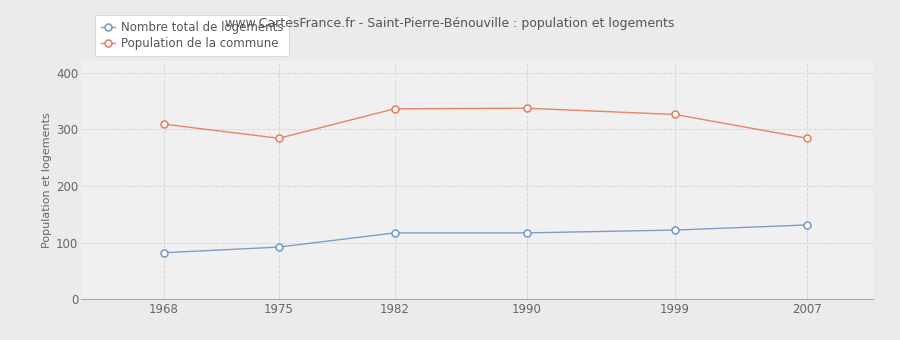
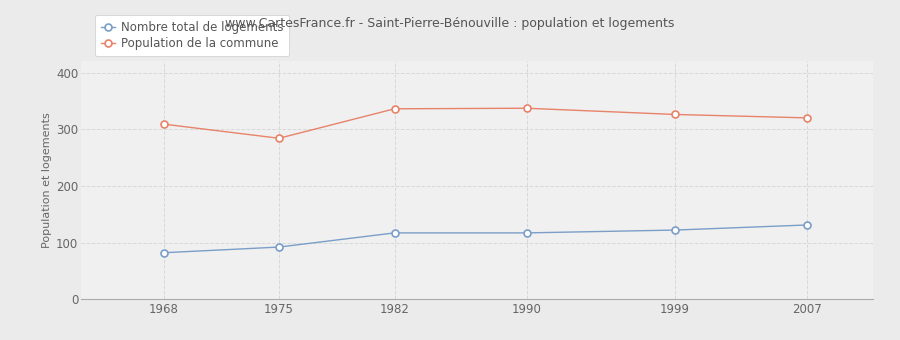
Population de la commune/2007: 284 -> 320
